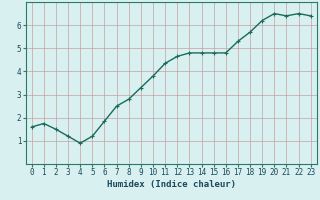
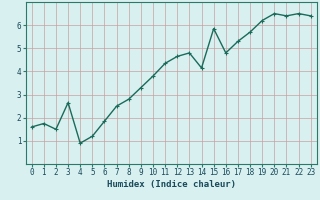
3: 1.20 -> 2.65
14: 4.80 -> 4.15
15: 4.80 -> 5.85
